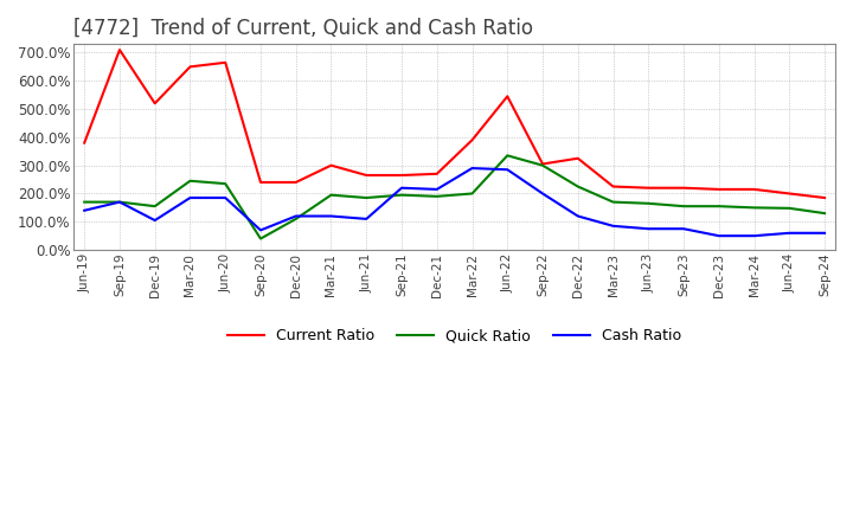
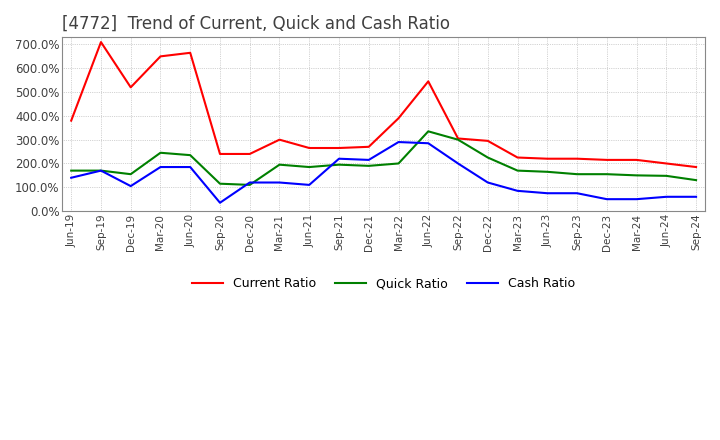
Quick Ratio/Sep-20: 40% -> 115%
Cash Ratio/Sep-20: 70% -> 35%
Current Ratio/Dec-22: 325% -> 295%
